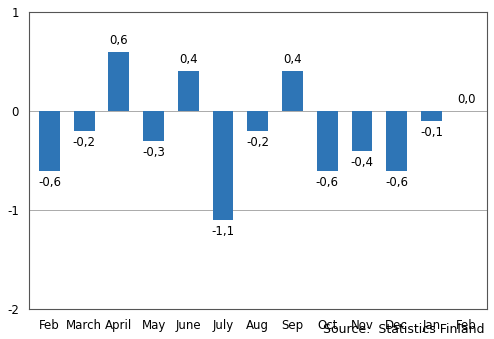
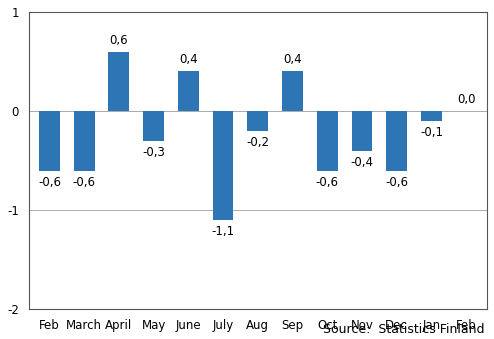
March: -0,2 -> -0,6
